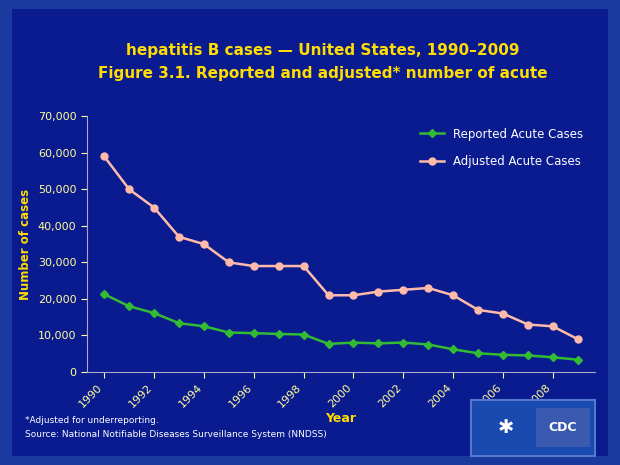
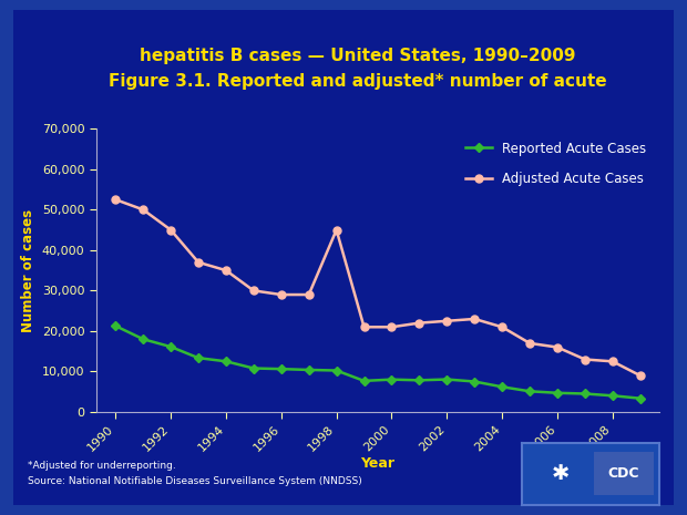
Adjusted Acute Cases/1990: 59,000 -> 52,500
Adjusted Acute Cases/1998: 29,000 -> 45,000
